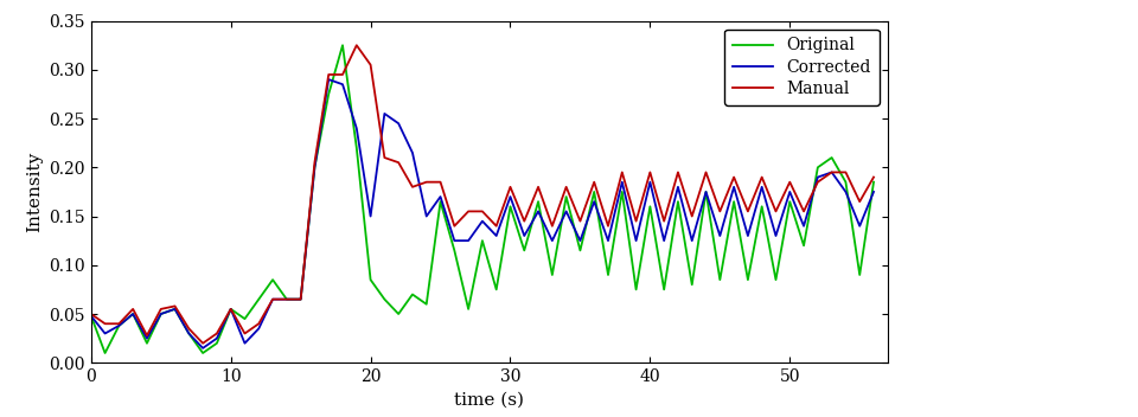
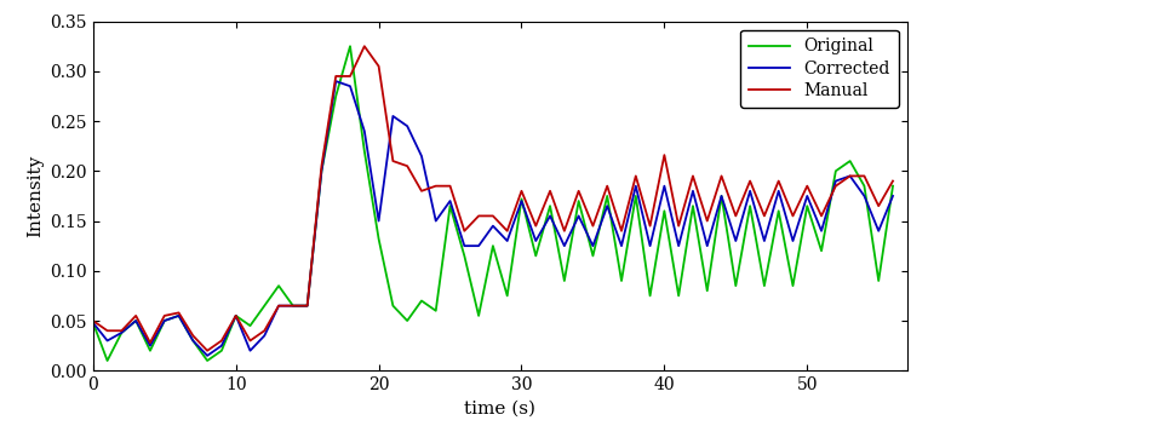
Original/20: 0.085 -> 0.132
Original/30: 0.160 -> 0.172
Manual/40: 0.195 -> 0.216
